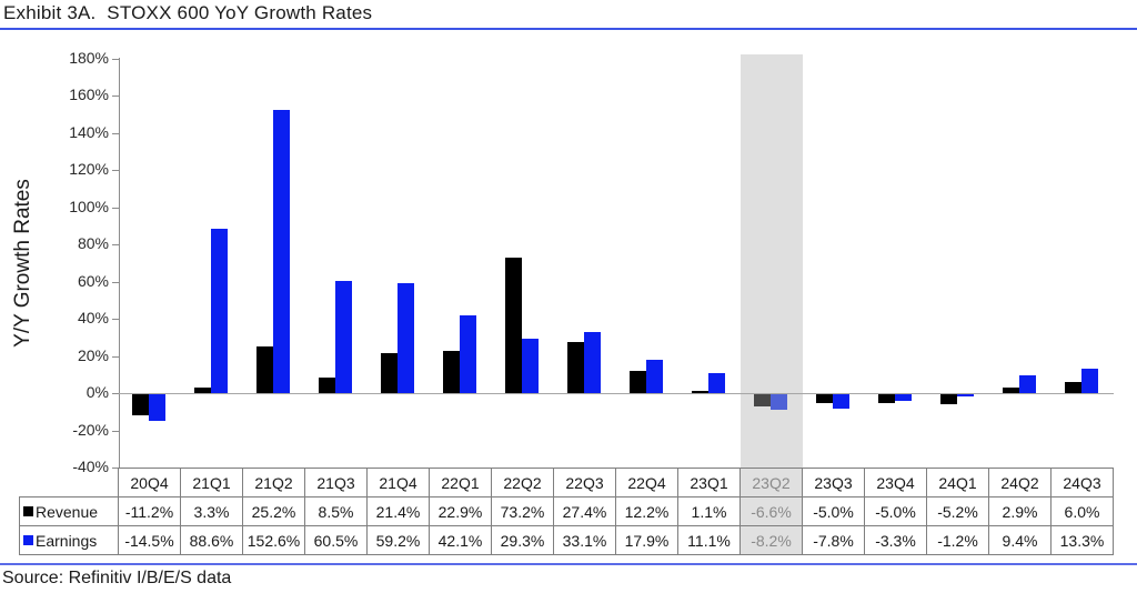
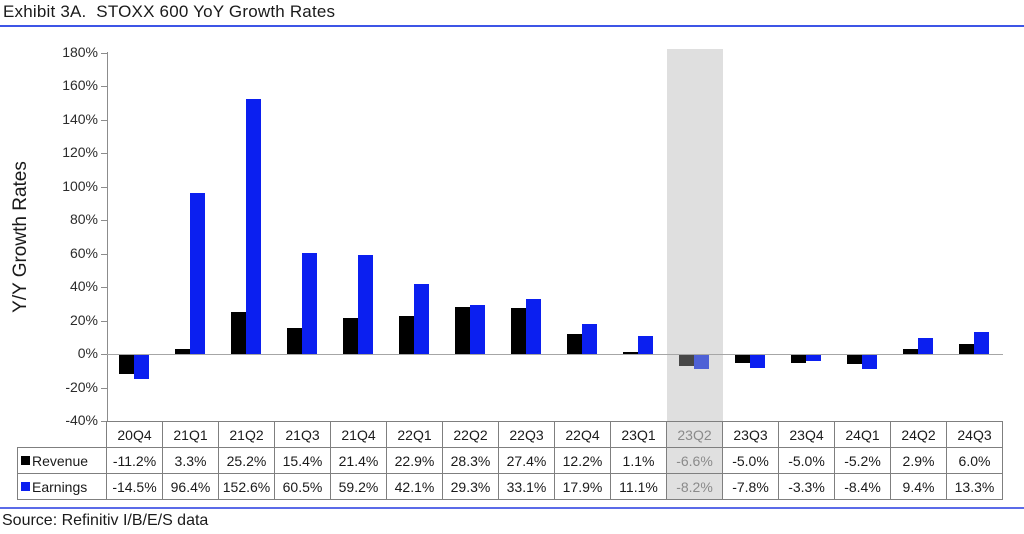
Earnings/21Q1: 88.6% -> 96.4%
Revenue/21Q3: 8.5% -> 15.4%
Revenue/22Q2: 73.2% -> 28.3%
Earnings/24Q1: -1.2% -> -8.4%
